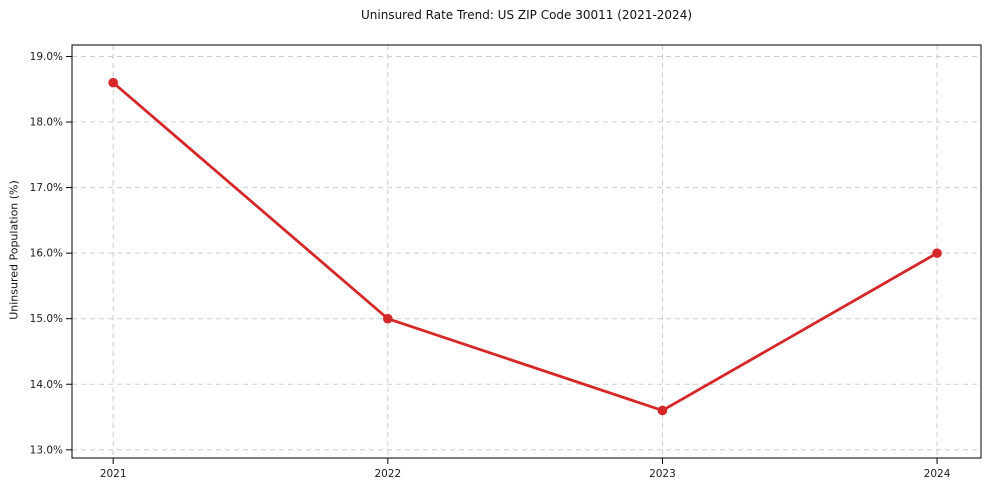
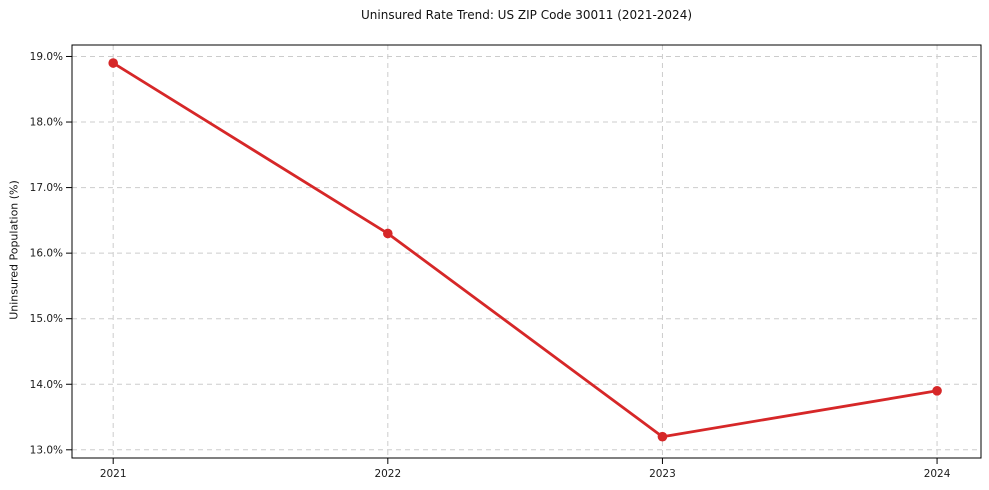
2021: 18.6% -> 18.9%
2022: 15.0% -> 16.3%
2023: 13.6% -> 13.2%
2024: 16.0% -> 13.9%
